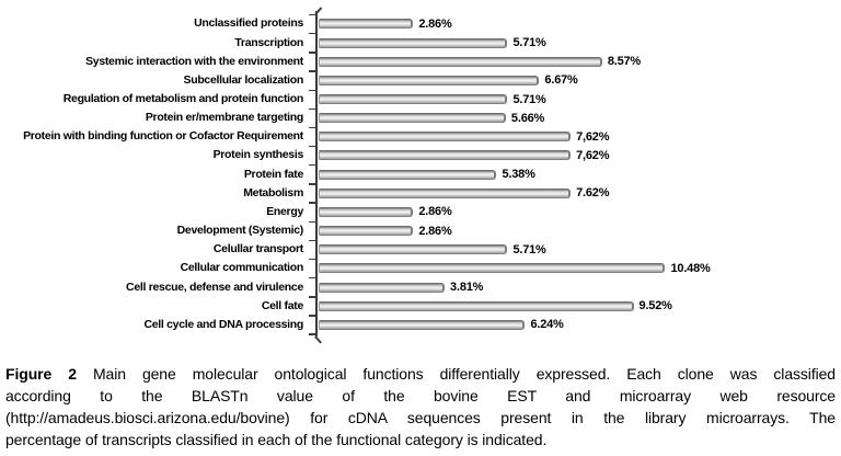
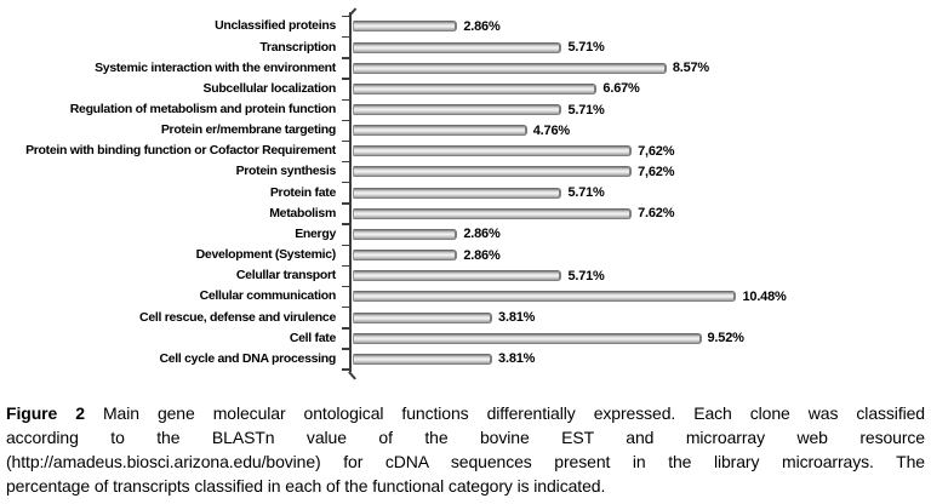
Protein er/membrane targeting: 5.66% -> 4.76%
Protein fate: 5.38% -> 5.71%
Cell cycle and DNA processing: 6.24% -> 3.81%
